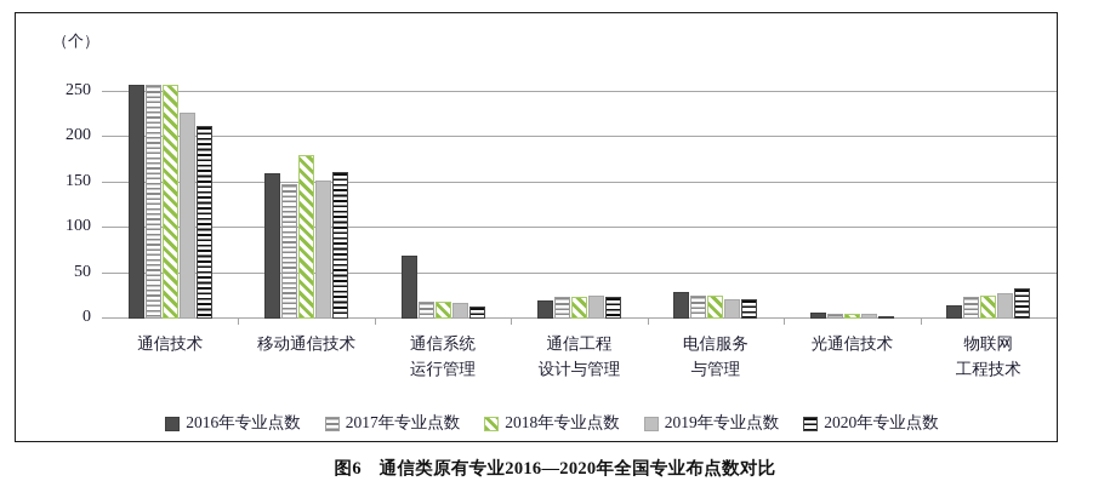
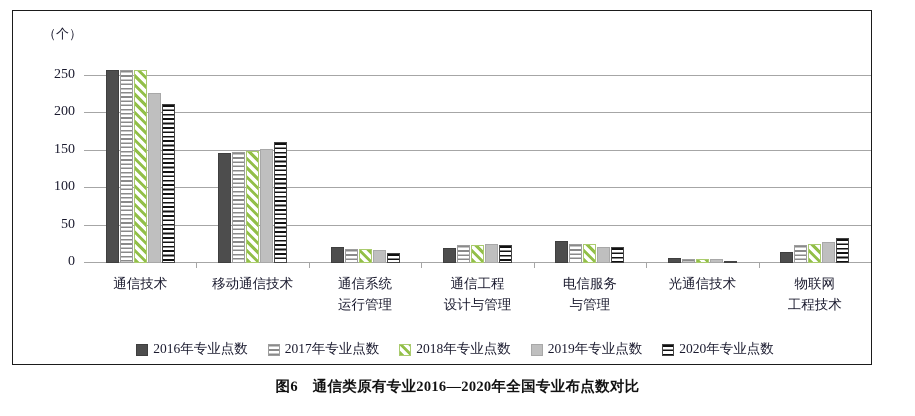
2016年专业点数/移动通信技术: 160 -> 150
2018年专业点数/移动通信技术: 180 -> 150
2016年专业点数/通信系统运行管理: 70 -> 20
